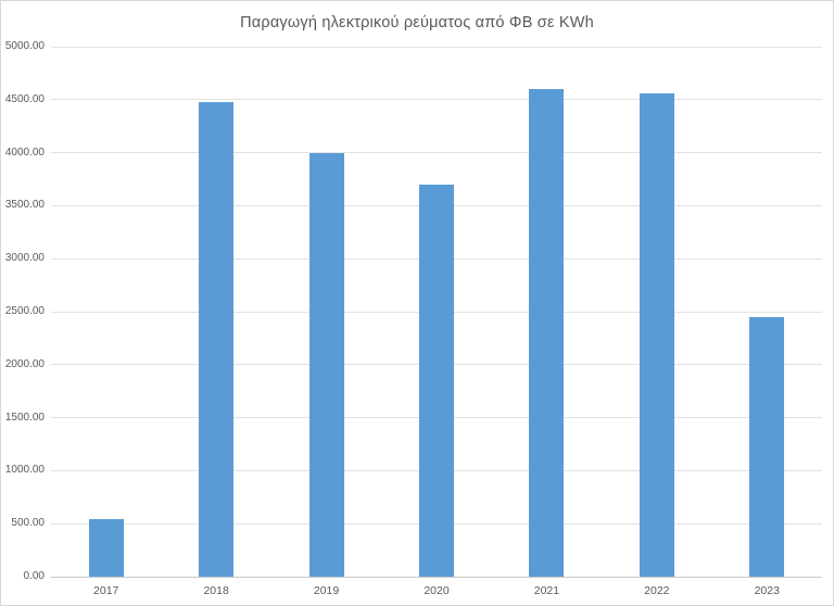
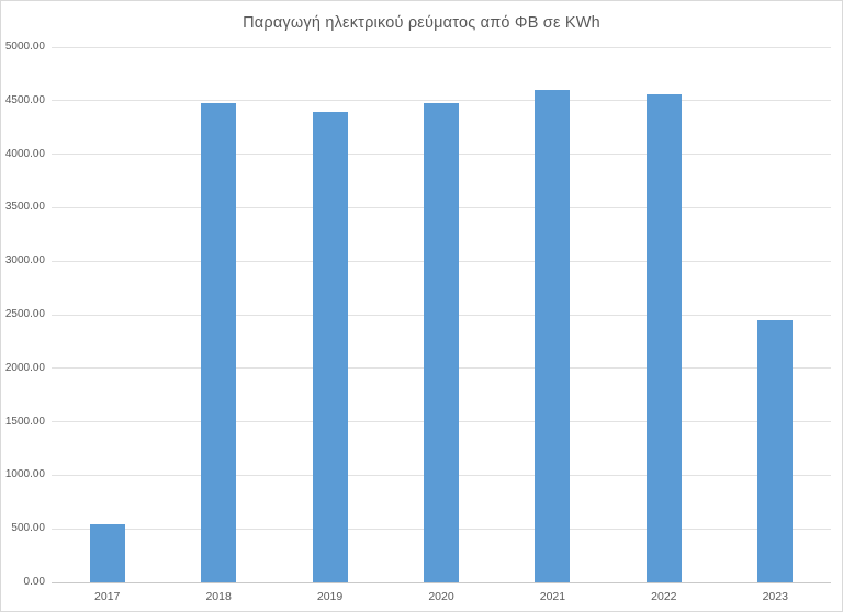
2019: 4000 -> 4400
2020: 3700 -> 4500
